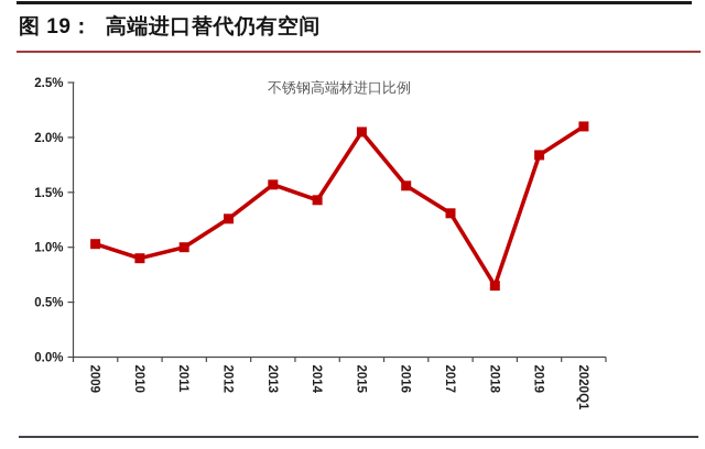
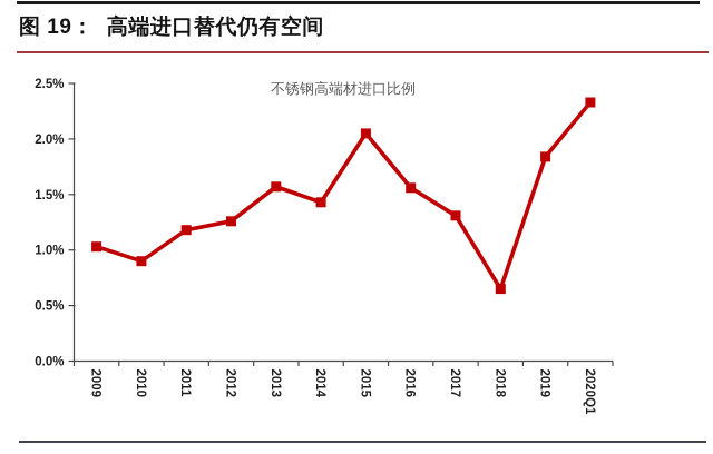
2011: 1.0% -> 1.2%
2020Q1: 2.1% -> 2.3%
